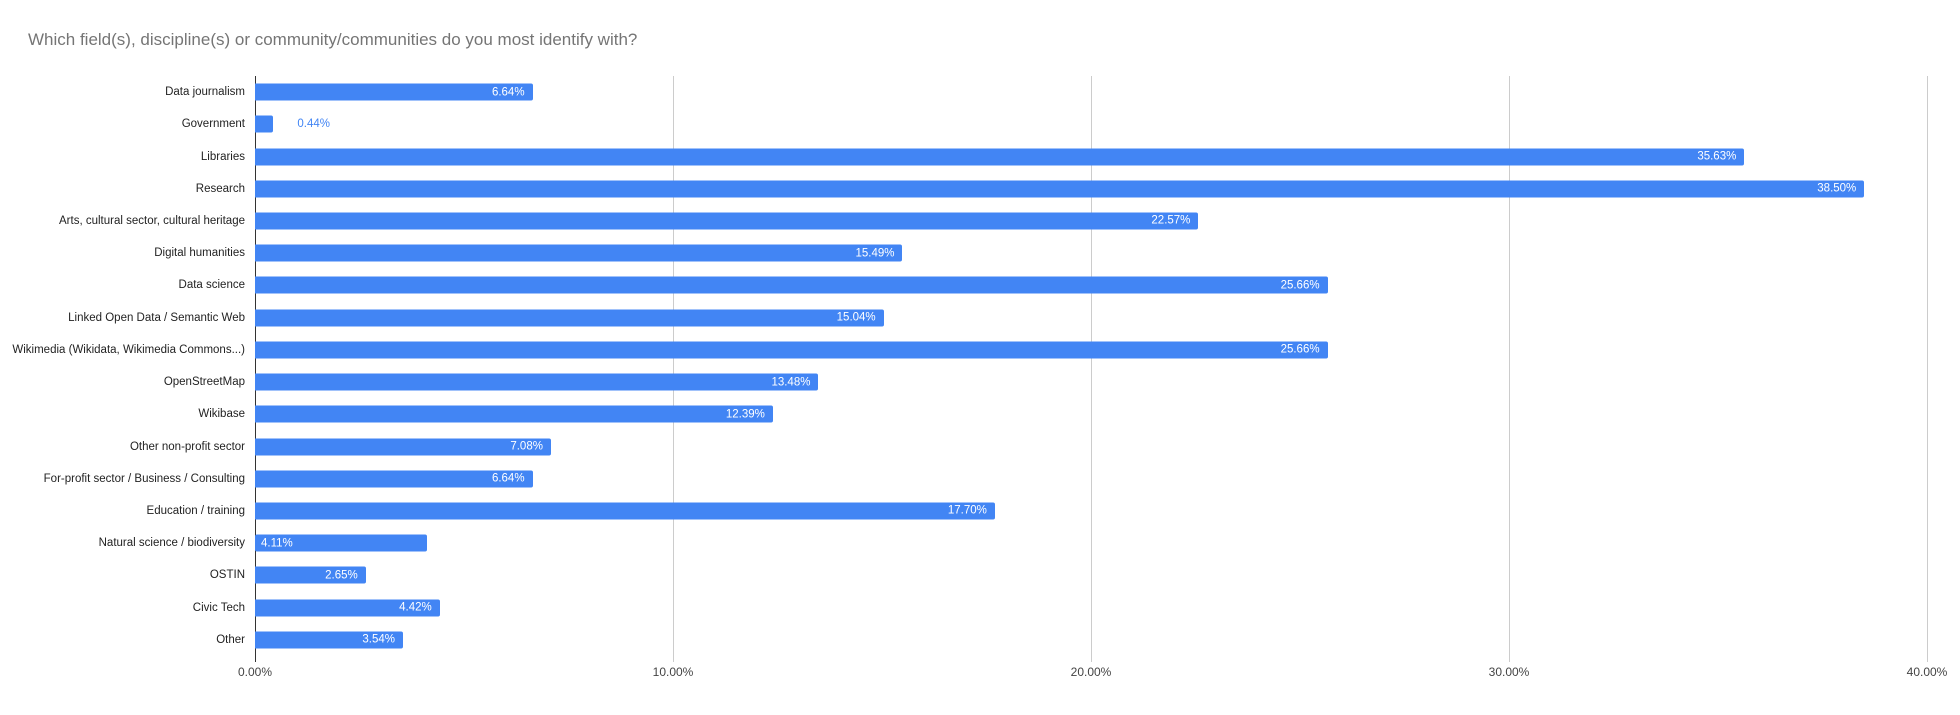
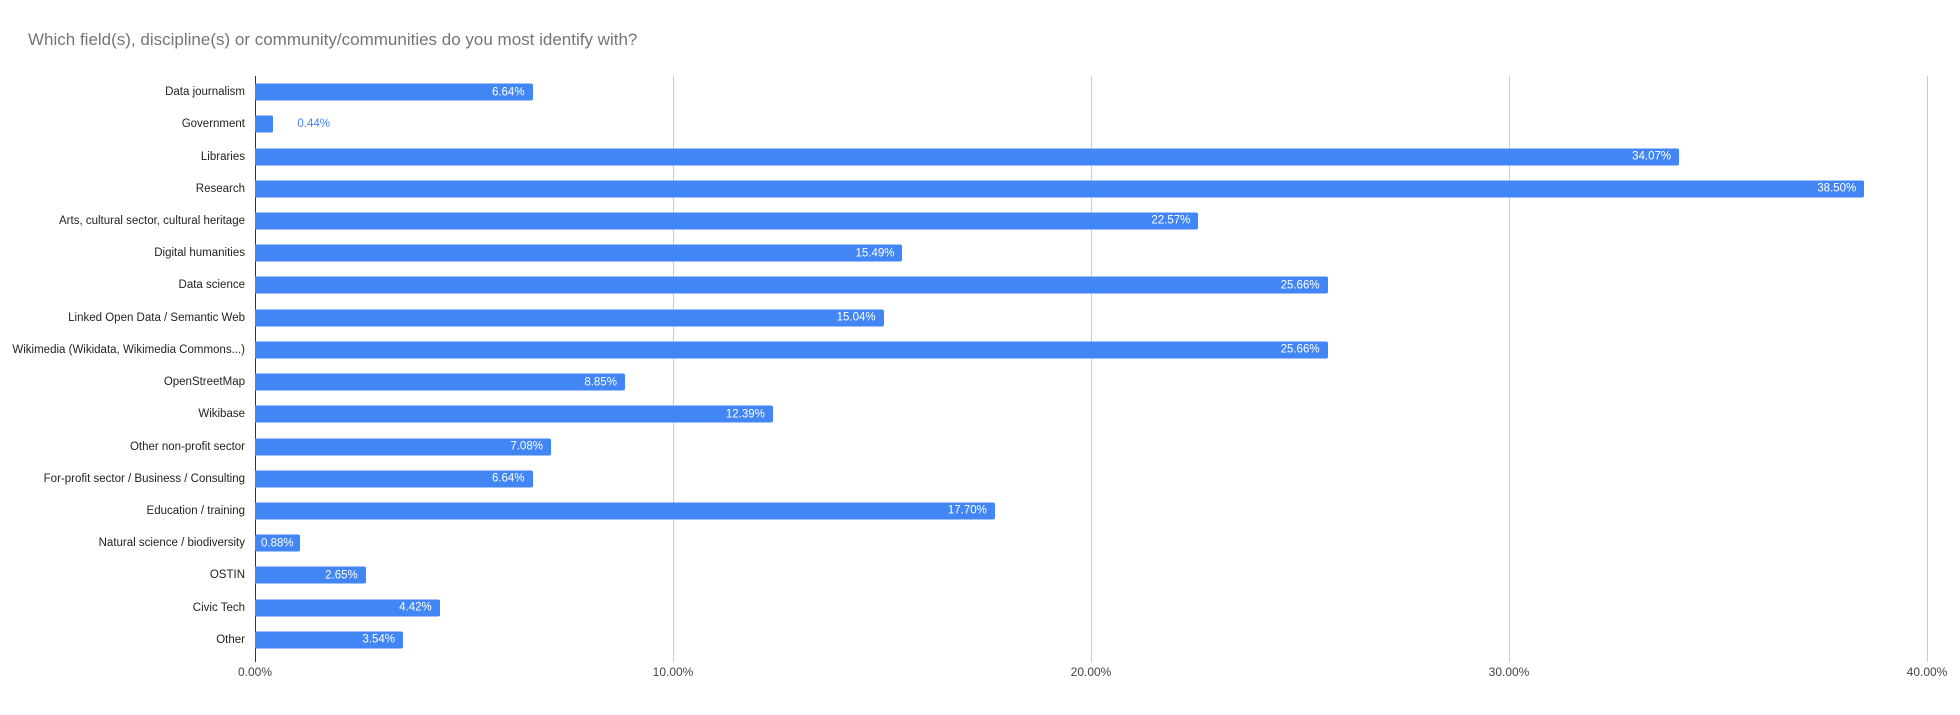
Libraries: 35.63% -> 34.07%
OpenStreetMap: 13.48% -> 8.85%
Natural science / biodiversity: 4.11% -> 0.88%
